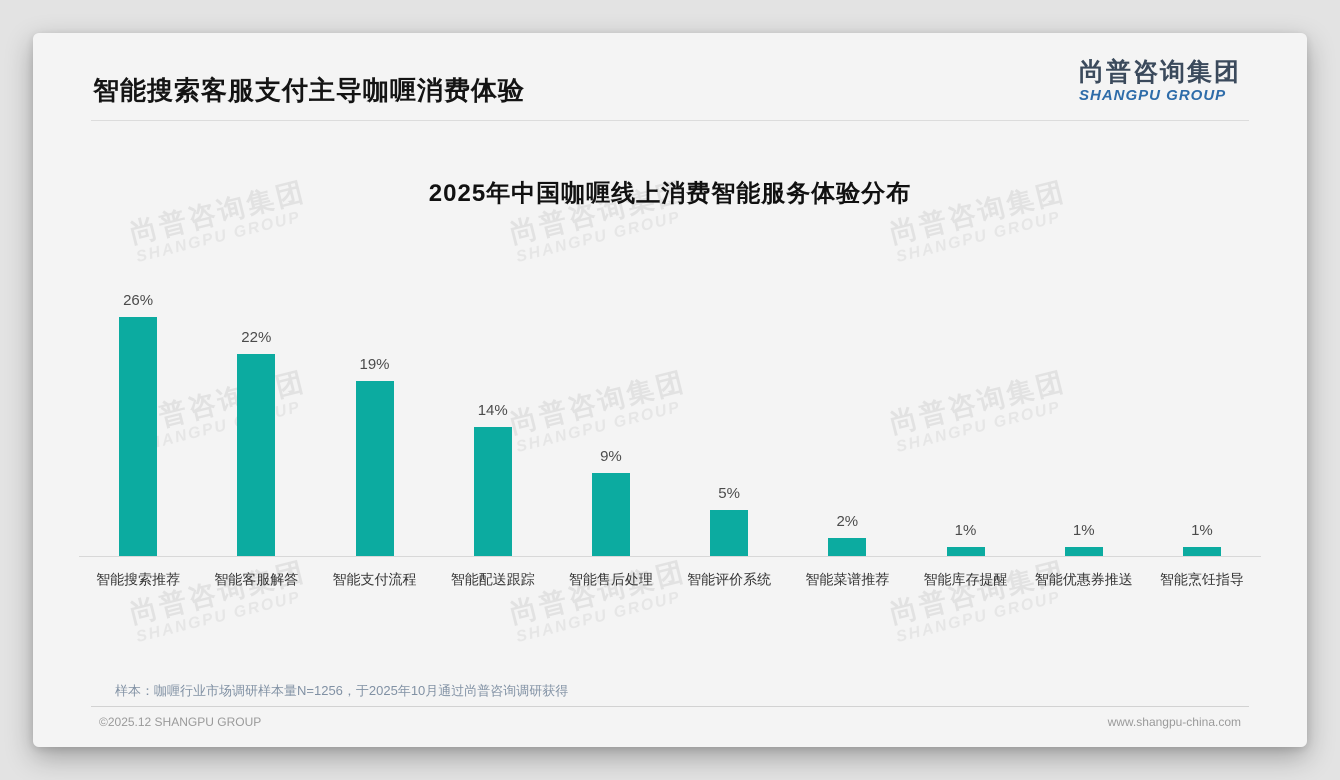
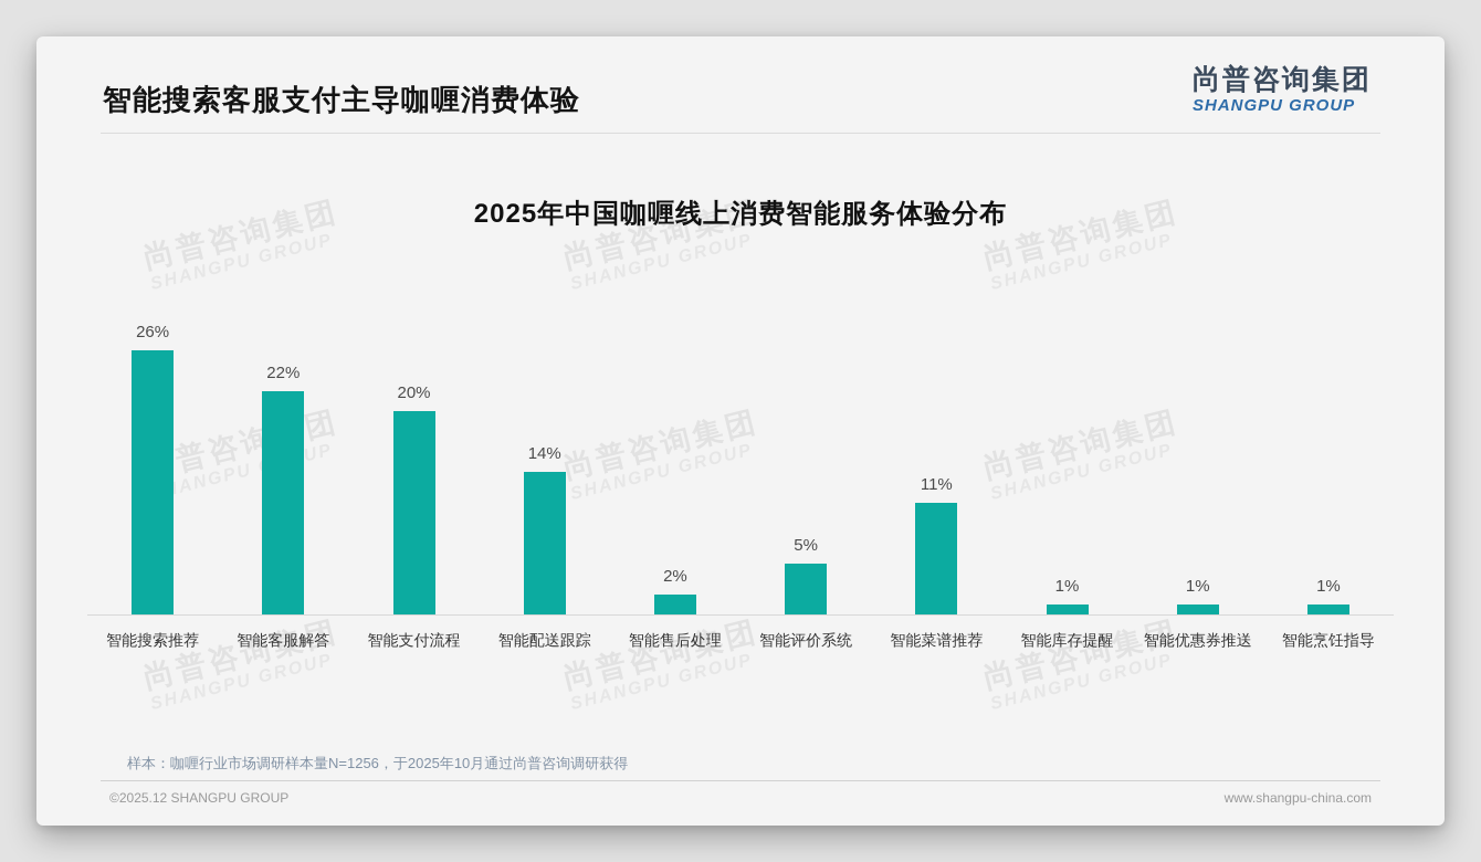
智能支付流程: 19% -> 20%
智能售后处理: 9% -> 2%
智能菜谱推荐: 2% -> 11%
